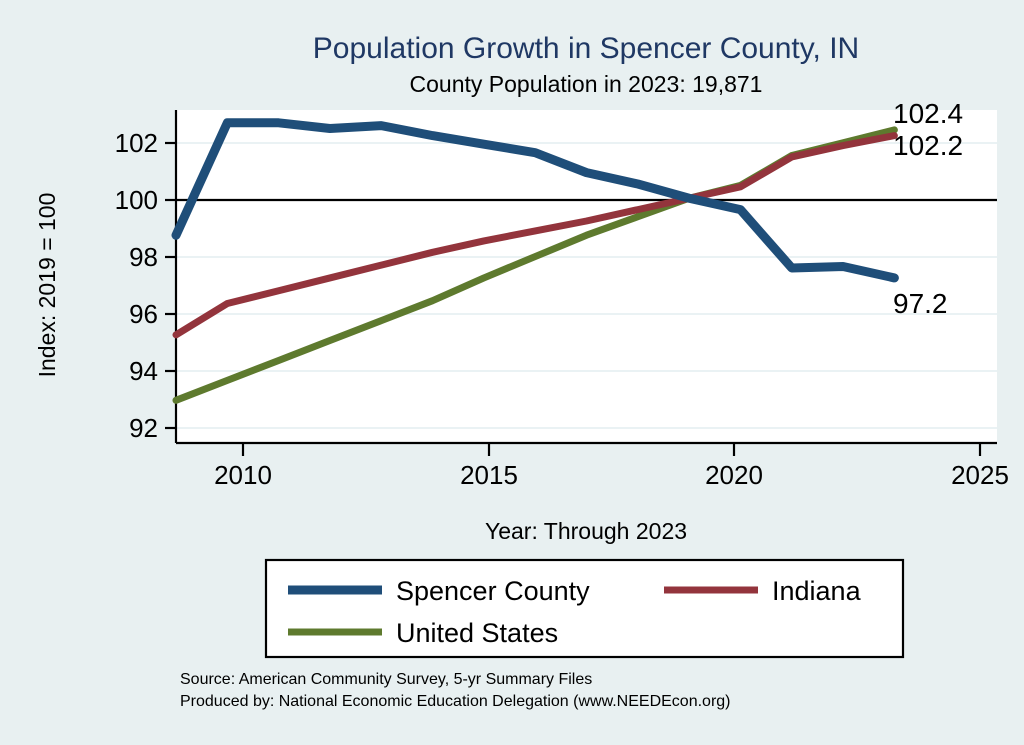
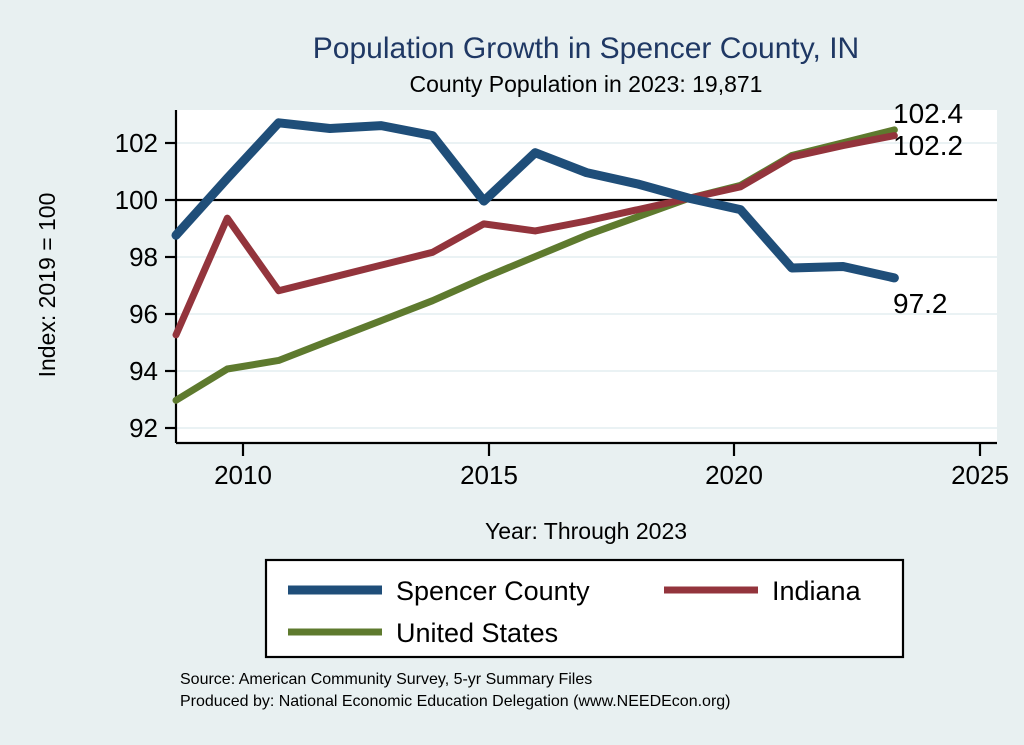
Spencer County/2010: 102.7 -> 100.7
Indiana/2010: 96.3 -> 99.3
United States/2010: 93.6 -> 94.0
Spencer County/2015: 101.9 -> 99.9
Indiana/2015: 98.5 -> 99.1
